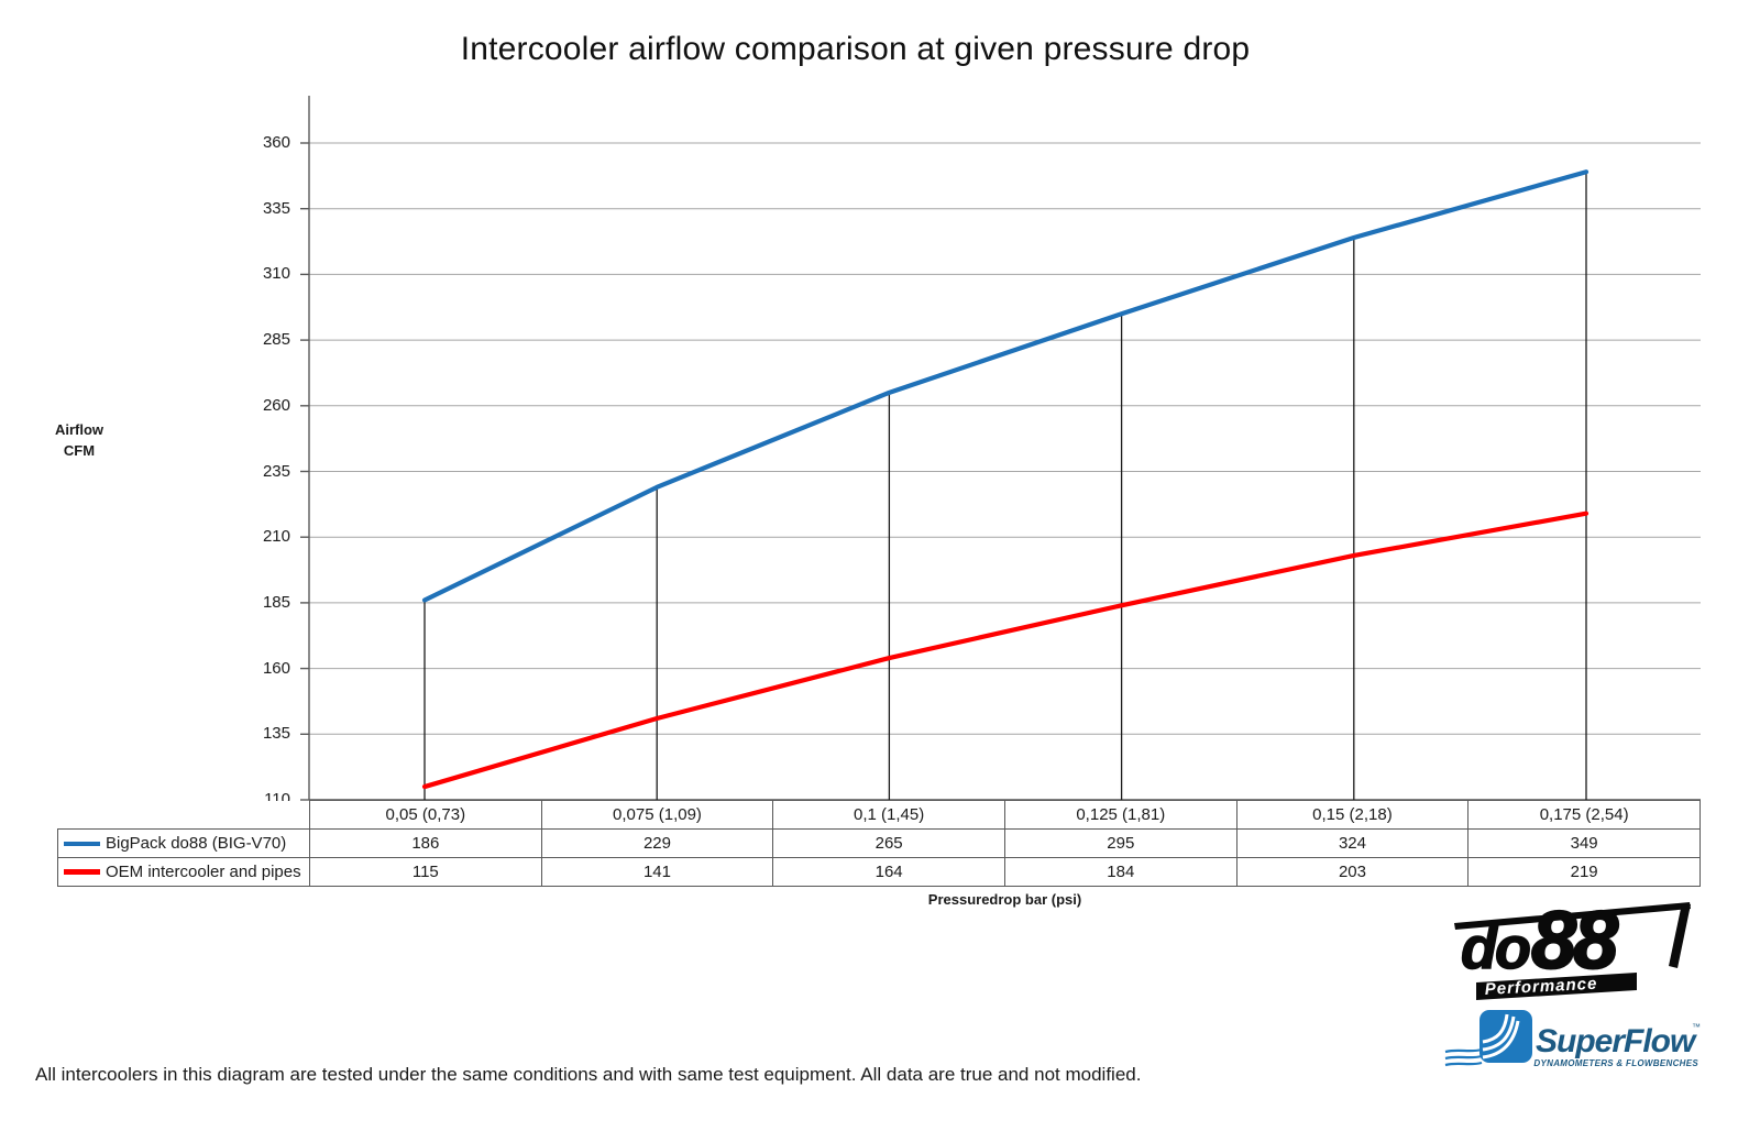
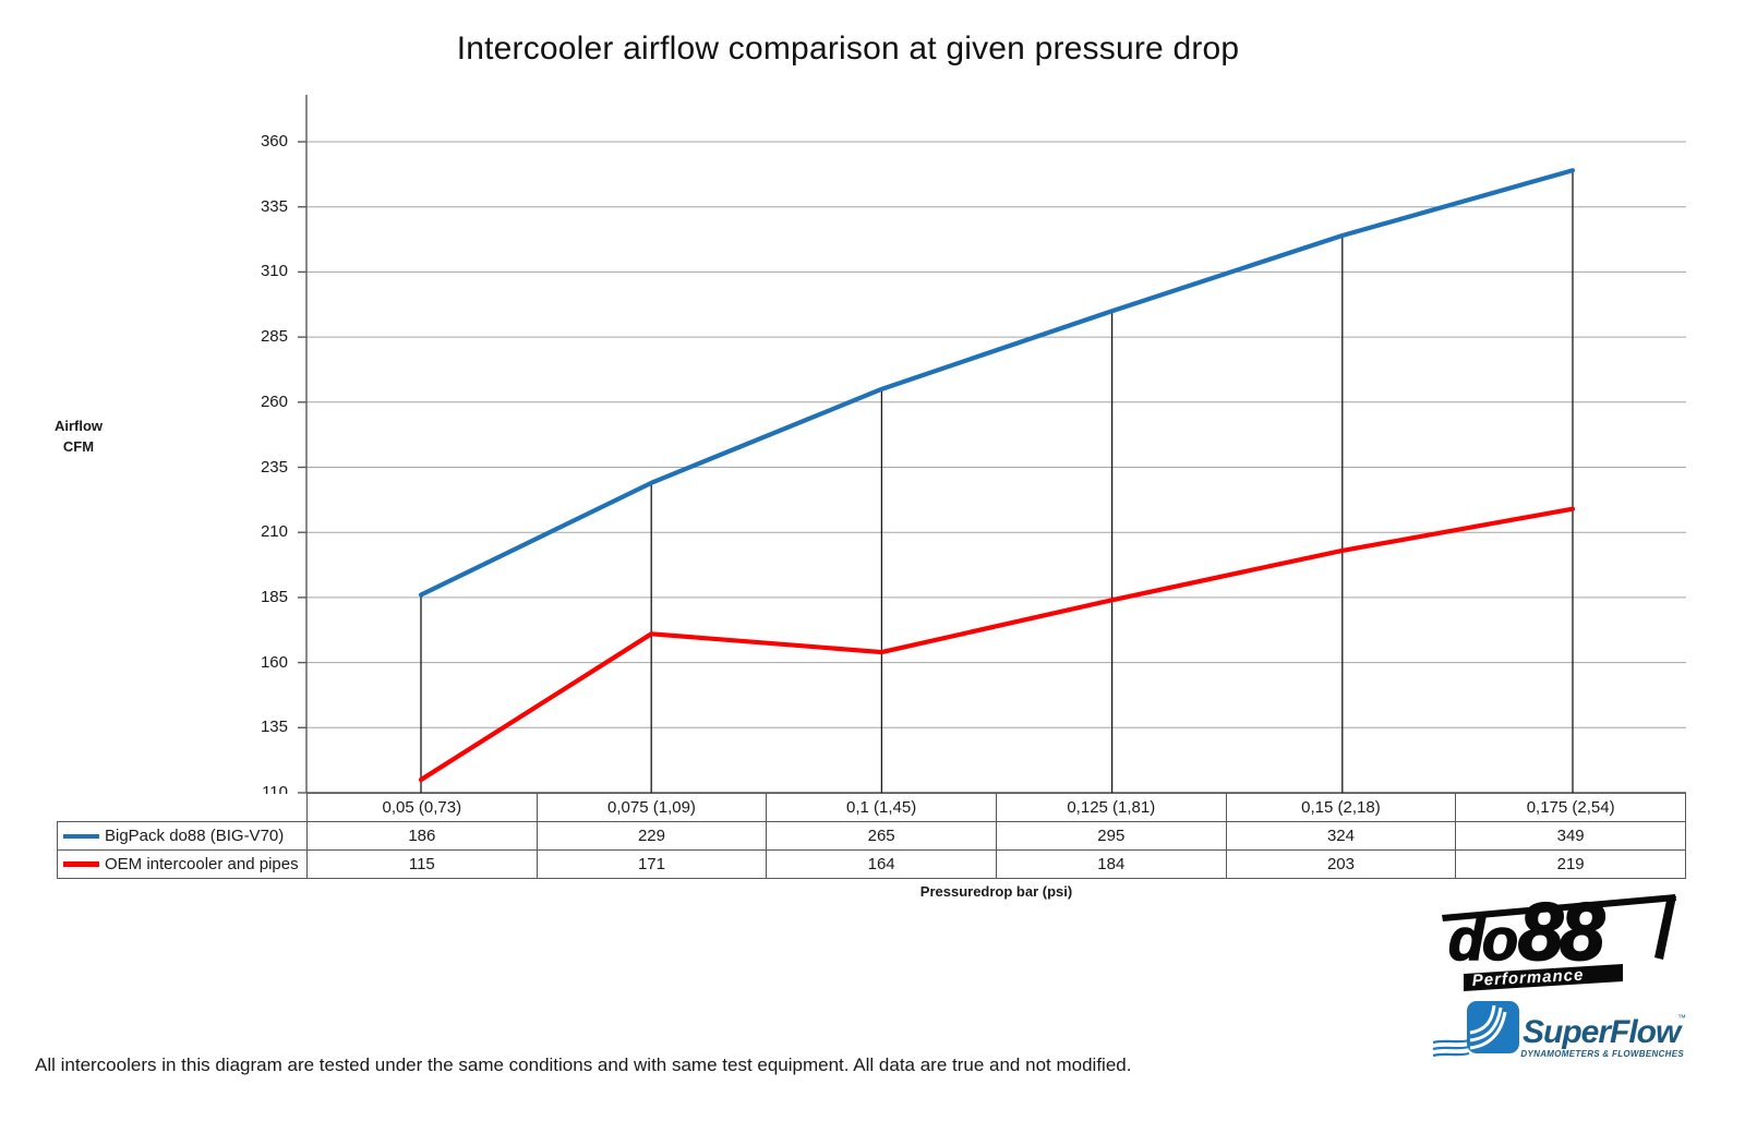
OEM intercooler and pipes/0,075 (1,09): 141 -> 171
